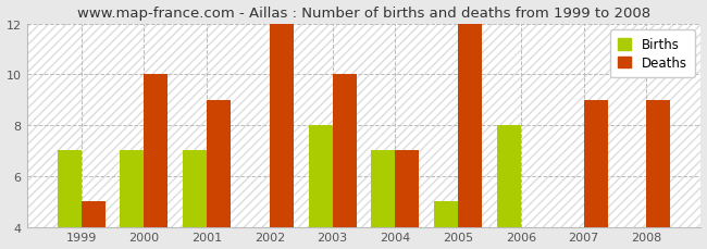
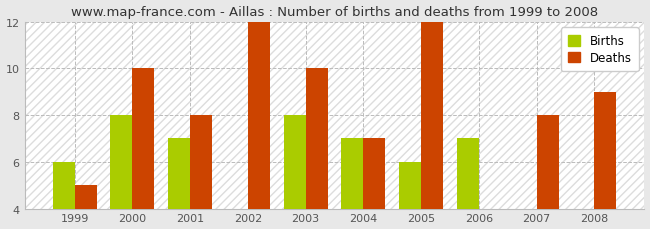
Births/1999: 7 -> 6
Births/2000: 7 -> 8
Deaths/2001: 9 -> 8
Births/2005: 5 -> 6
Births/2006: 8 -> 7
Deaths/2007: 9 -> 8
